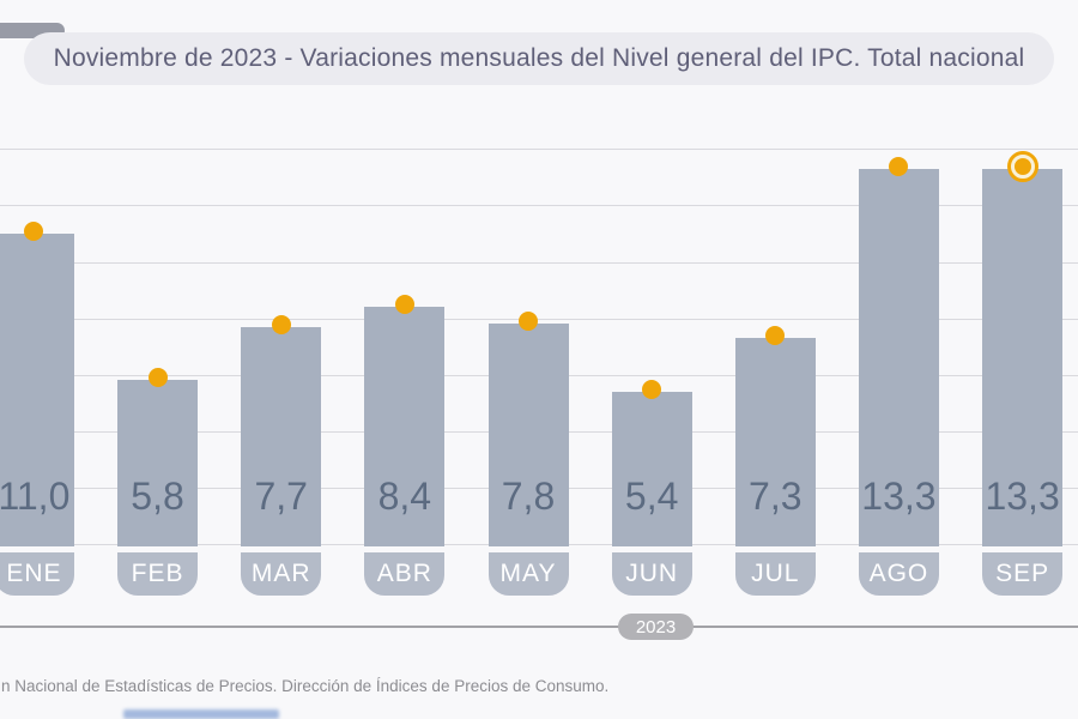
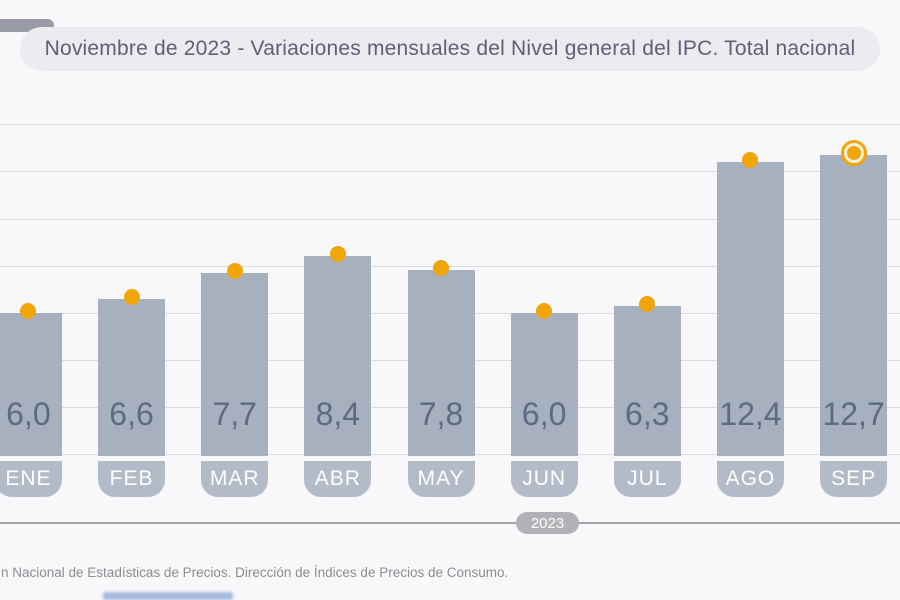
ENE: 11,0 -> 6,0
FEB: 5,8 -> 6,6
JUN: 5,4 -> 6,0
JUL: 7,3 -> 6,3
AGO: 13,3 -> 12,4
SEP: 13,3 -> 12,7
